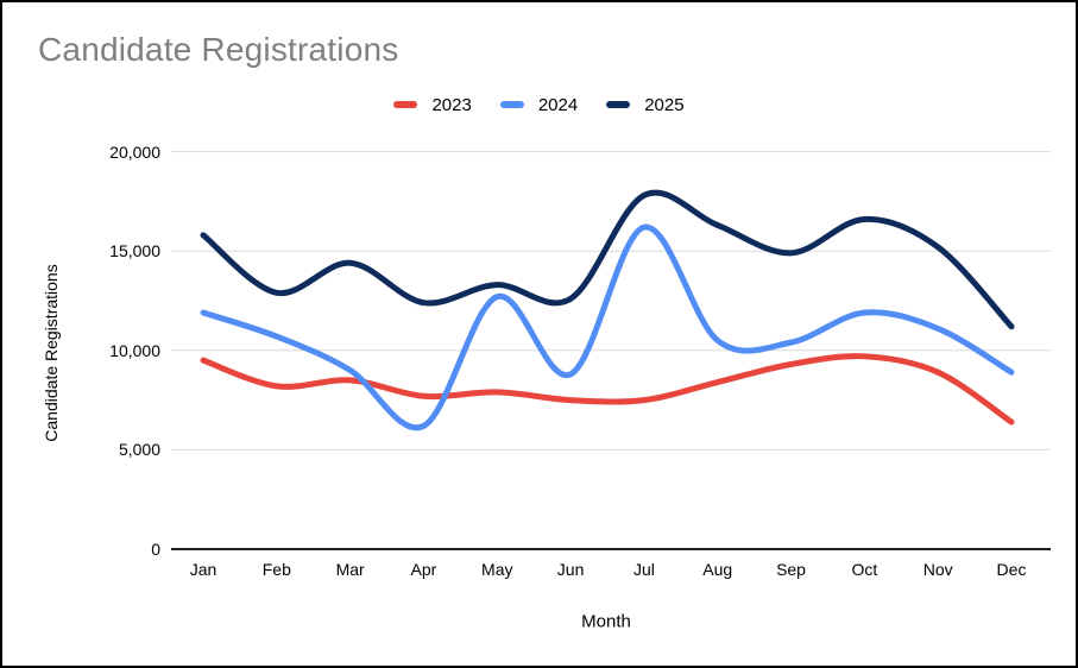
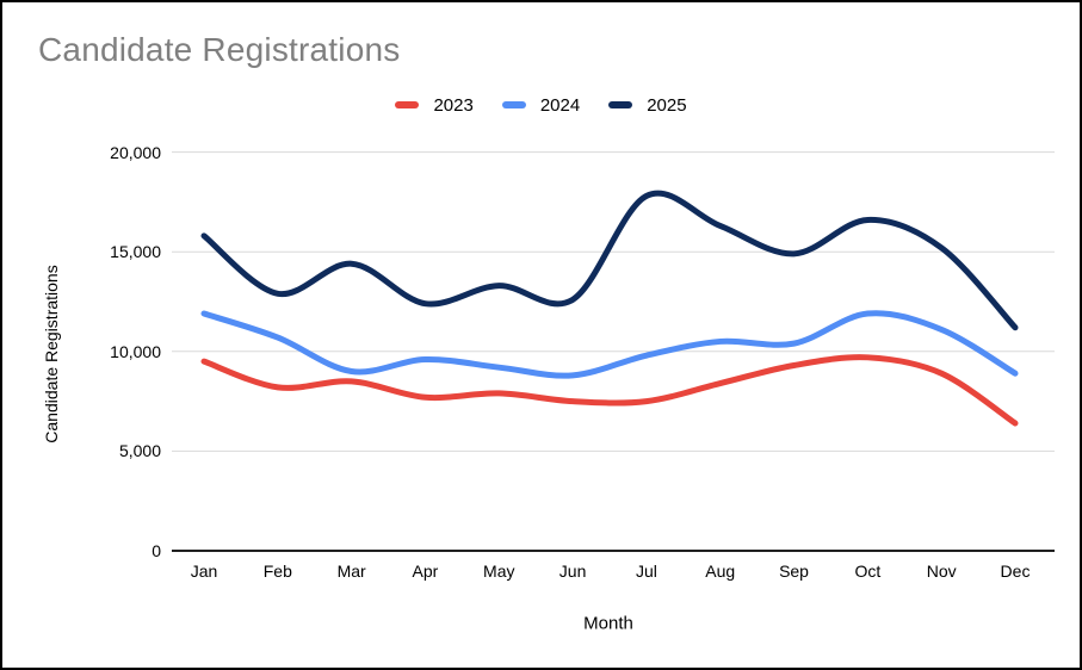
2024/Apr: 6200 -> 9600
2024/May: 12700 -> 9200
2024/Jul: 16200 -> 9800
